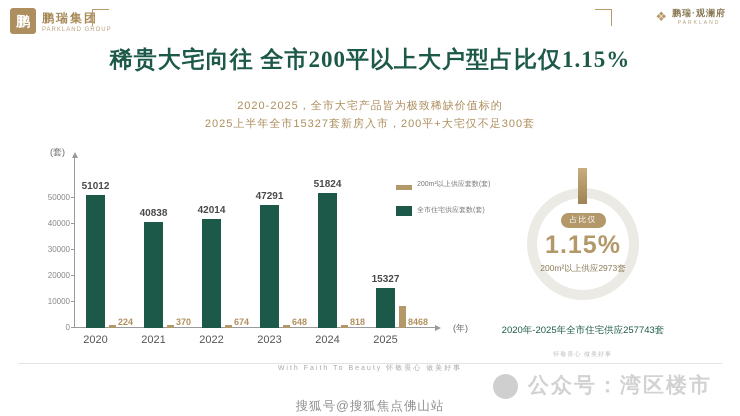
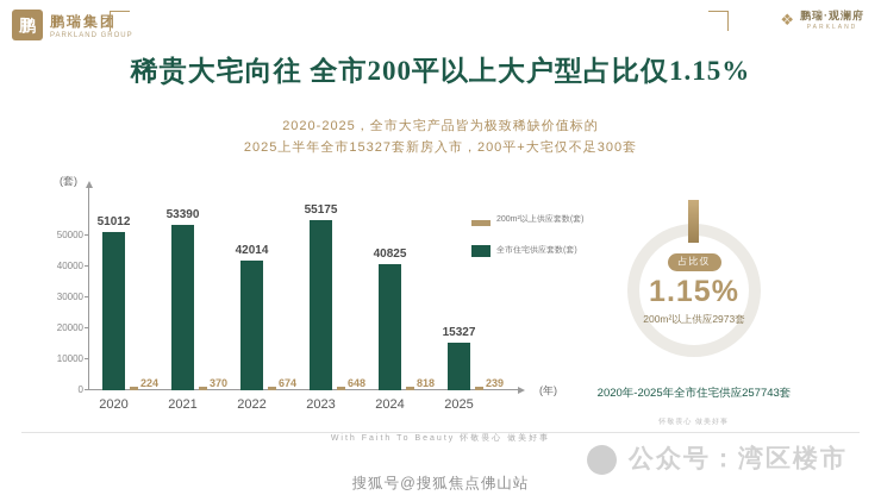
全市住宅供应套数(套)/2021: 40838 -> 53390
全市住宅供应套数(套)/2023: 47291 -> 55175
全市住宅供应套数(套)/2024: 51824 -> 40825
200m²以上供应套数(套)/2025: 8468 -> 239
